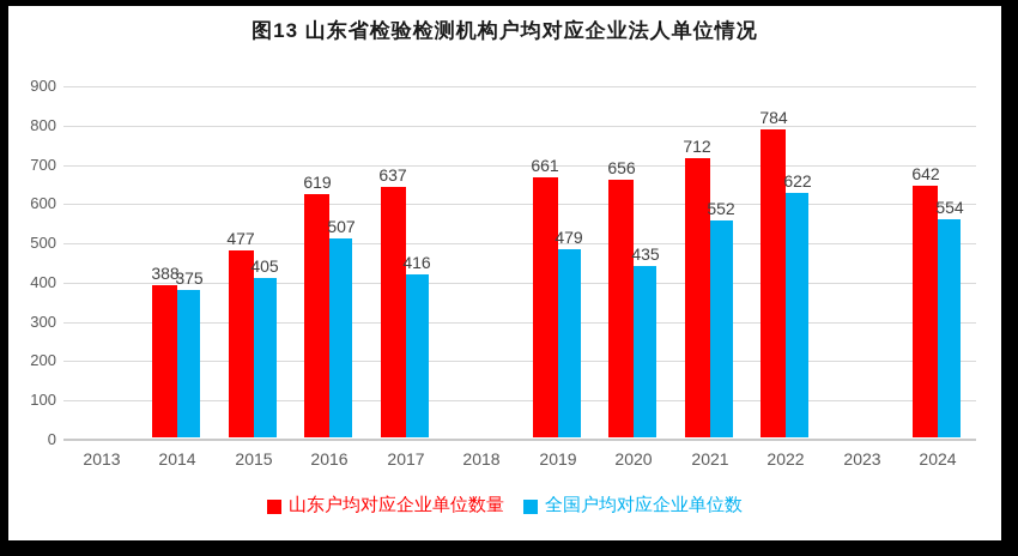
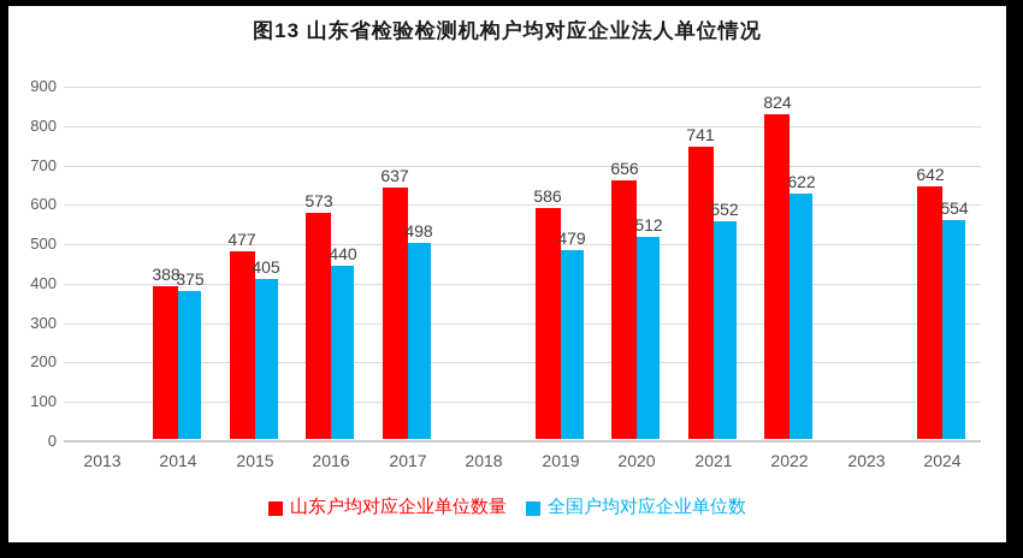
山东户均对应企业单位数量/2016: 619 -> 573
全国户均对应企业单位数/2016: 507 -> 440
全国户均对应企业单位数/2017: 416 -> 498
山东户均对应企业单位数量/2019: 661 -> 586
全国户均对应企业单位数/2020: 435 -> 512
山东户均对应企业单位数量/2021: 712 -> 741
山东户均对应企业单位数量/2022: 784 -> 824
